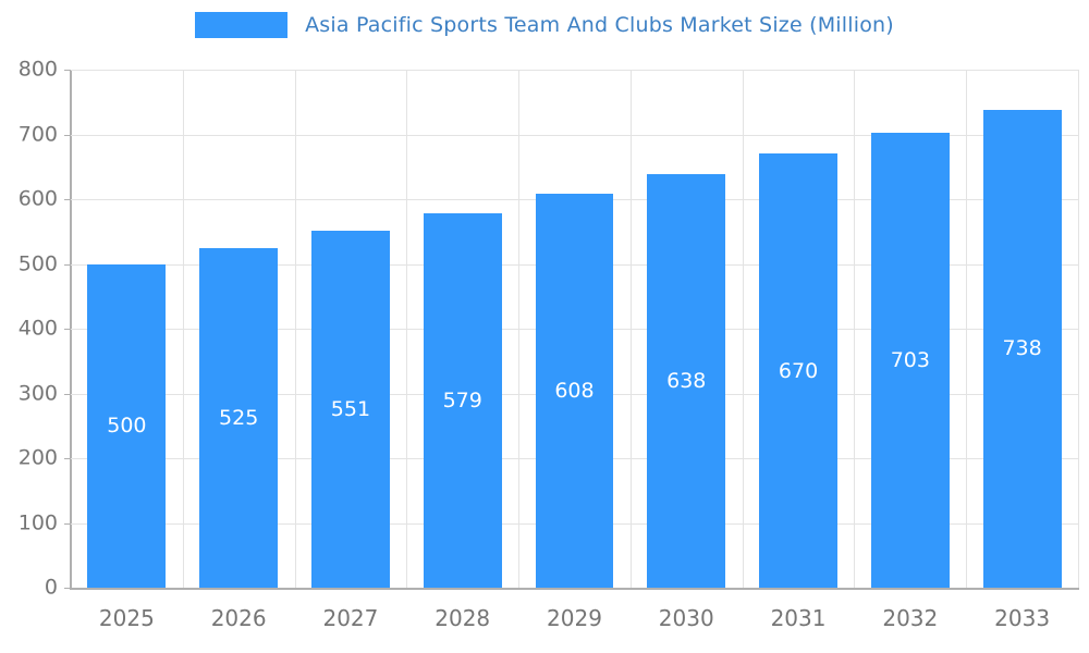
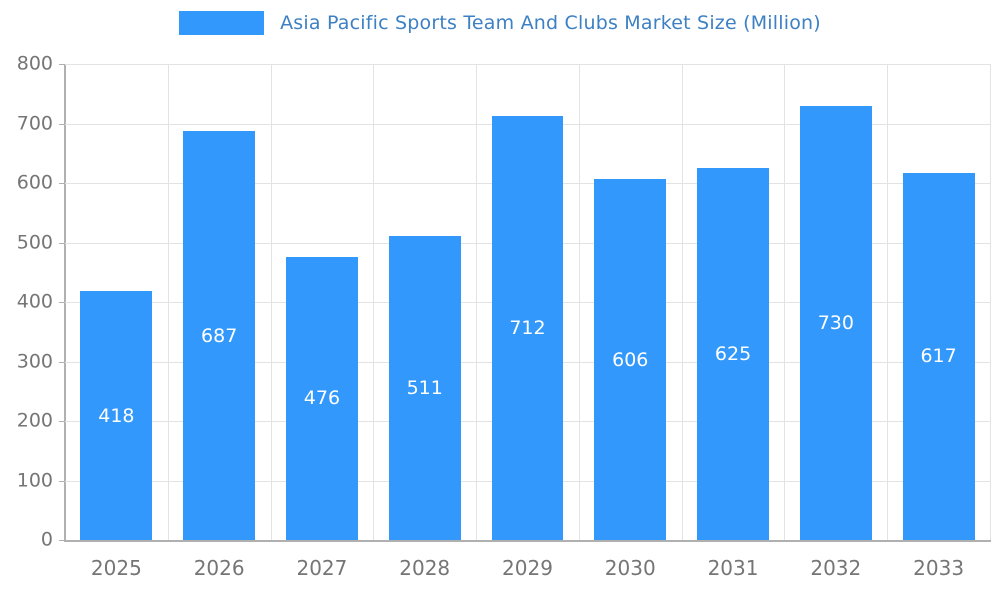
2025: 500 -> 418
2026: 525 -> 687
2027: 551 -> 476
2028: 579 -> 511
2029: 608 -> 712
2030: 638 -> 606
2031: 670 -> 625
2032: 703 -> 730
2033: 738 -> 617
